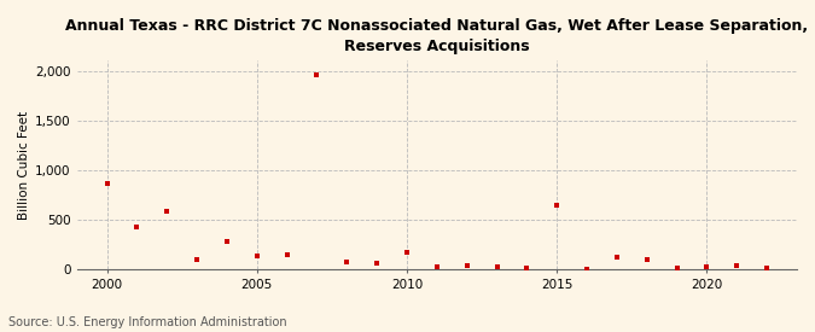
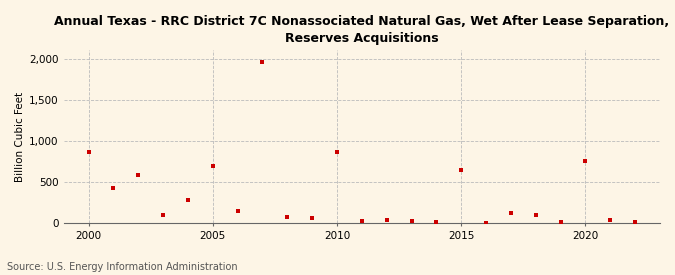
2005: 140 -> 700
2010: 180 -> 860
2020: 20 -> 760
